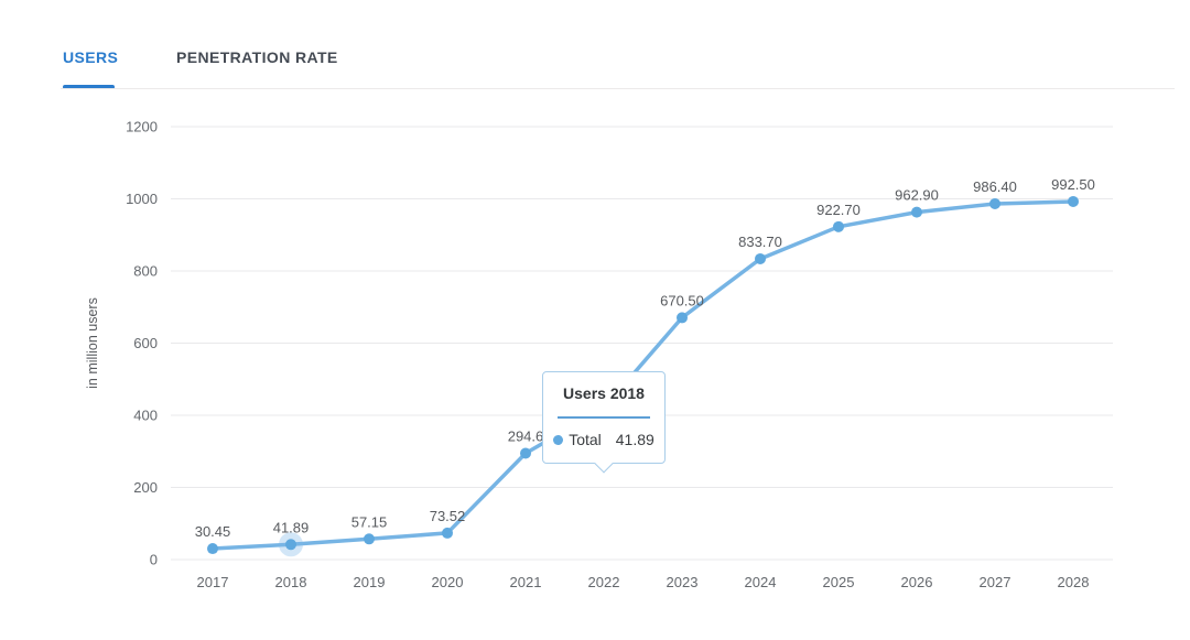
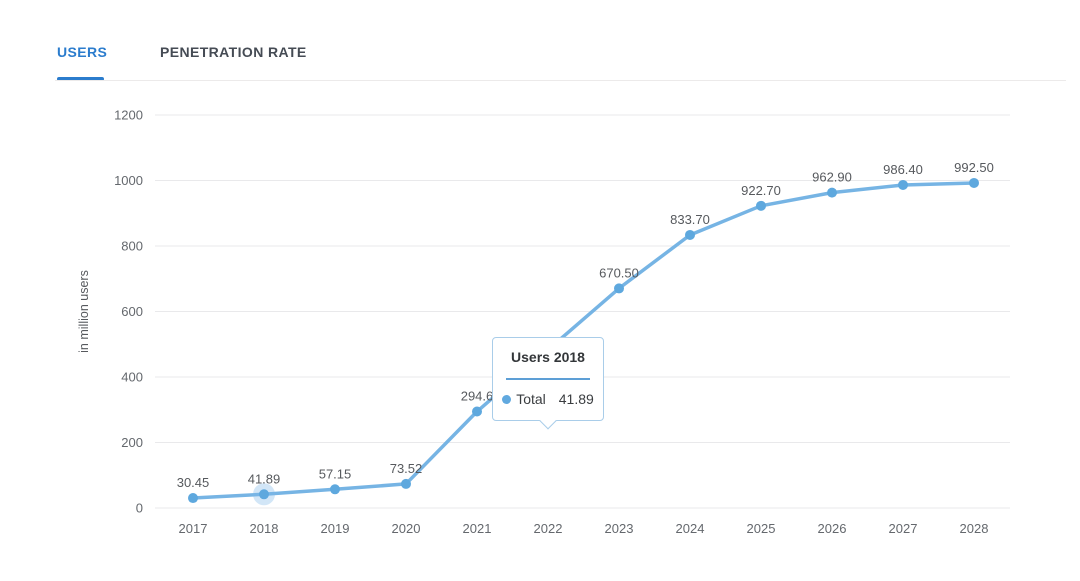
2022: 420 -> 480
